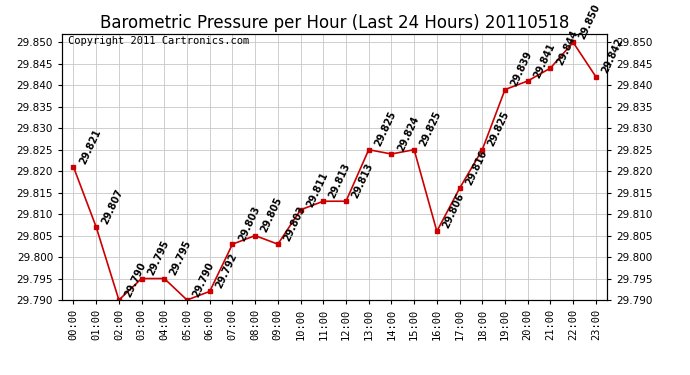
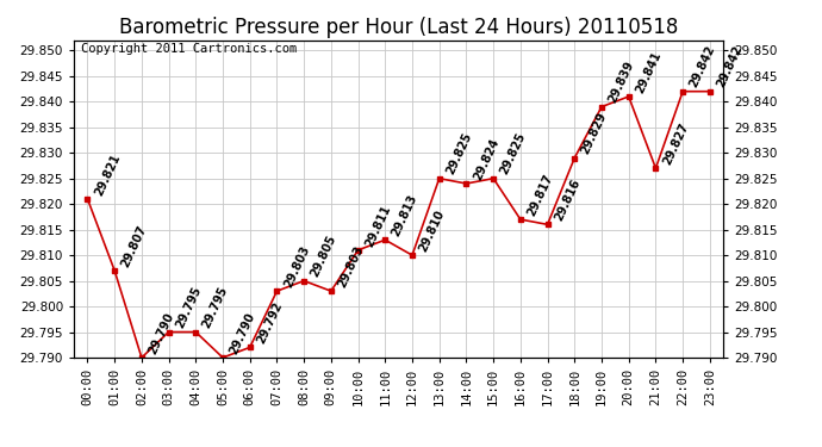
12:00: 29.813 -> 29.810
16:00: 29.806 -> 29.817
18:00: 29.825 -> 29.829
21:00: 29.844 -> 29.827
22:00: 29.850 -> 29.842
